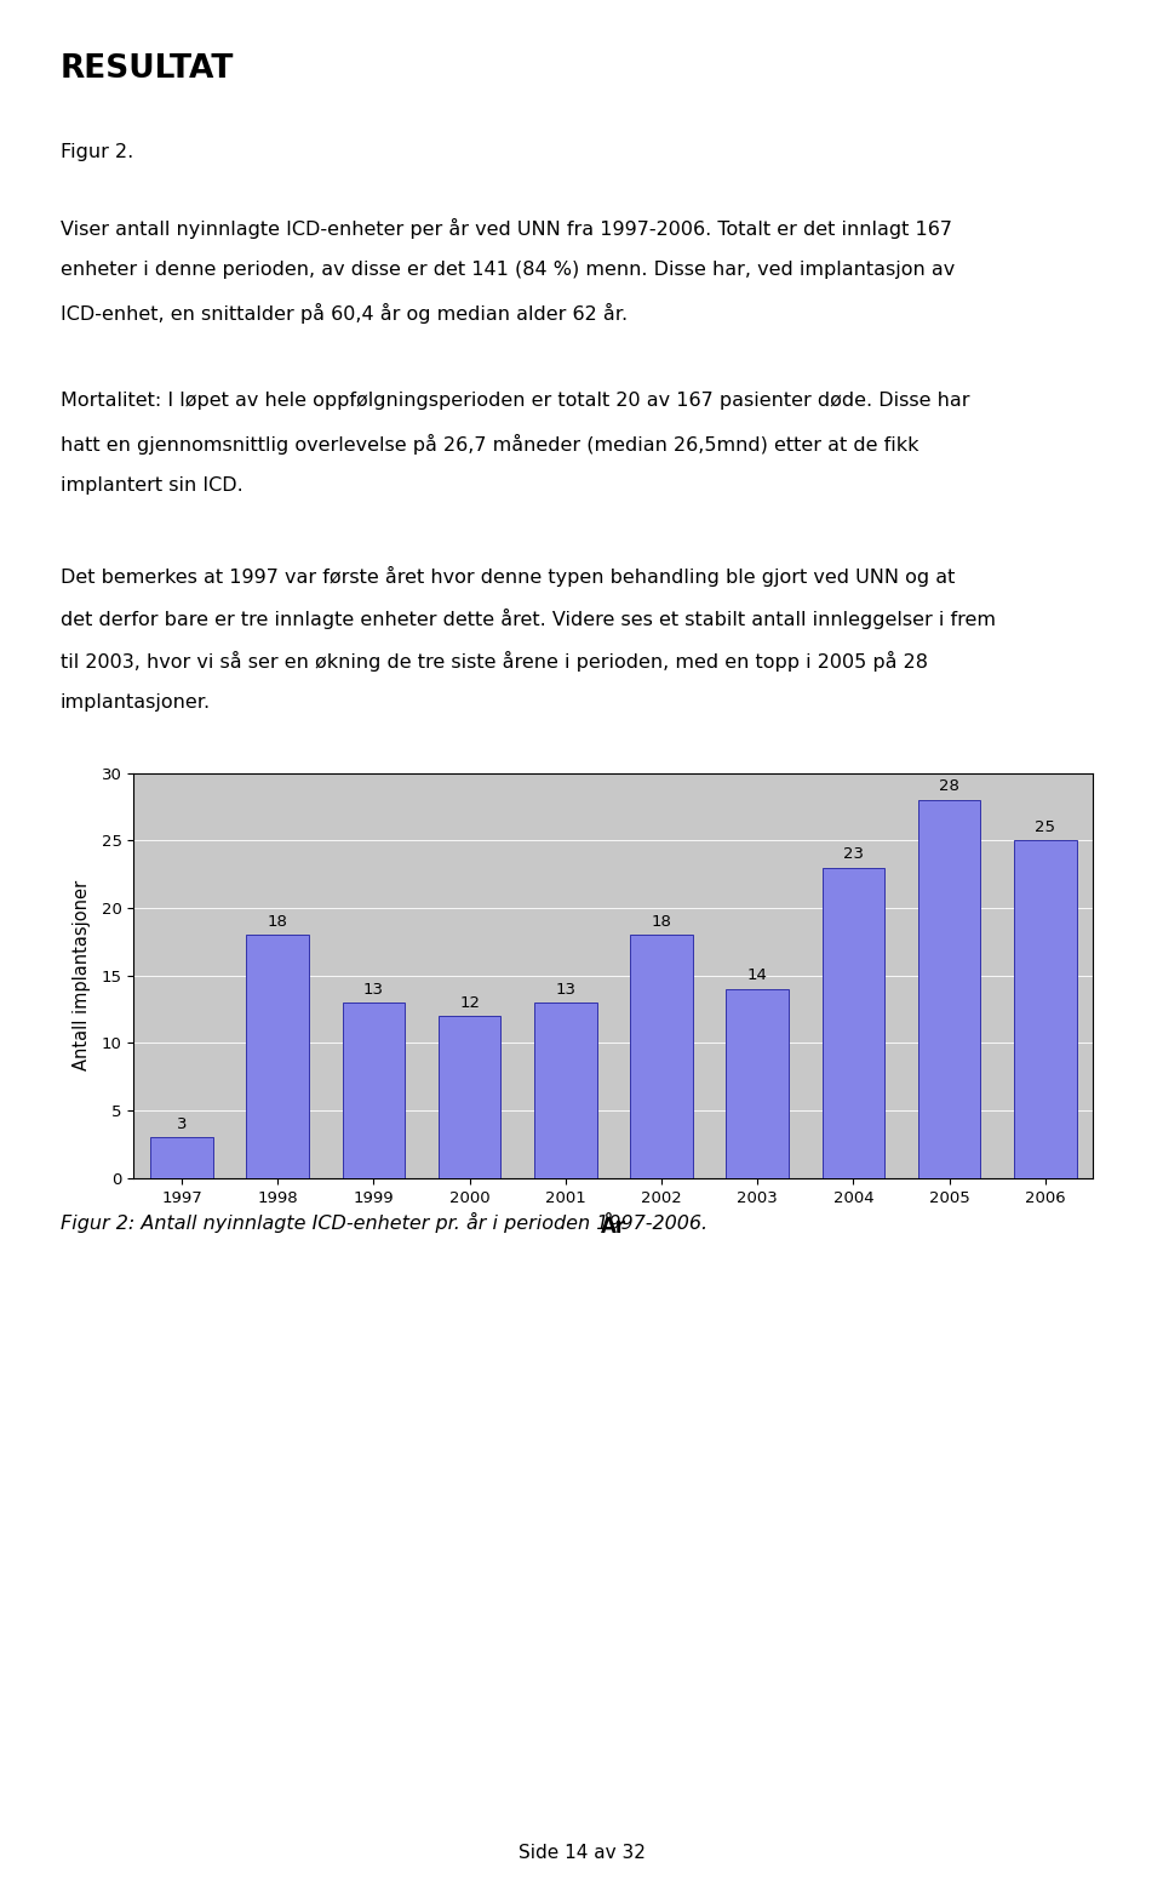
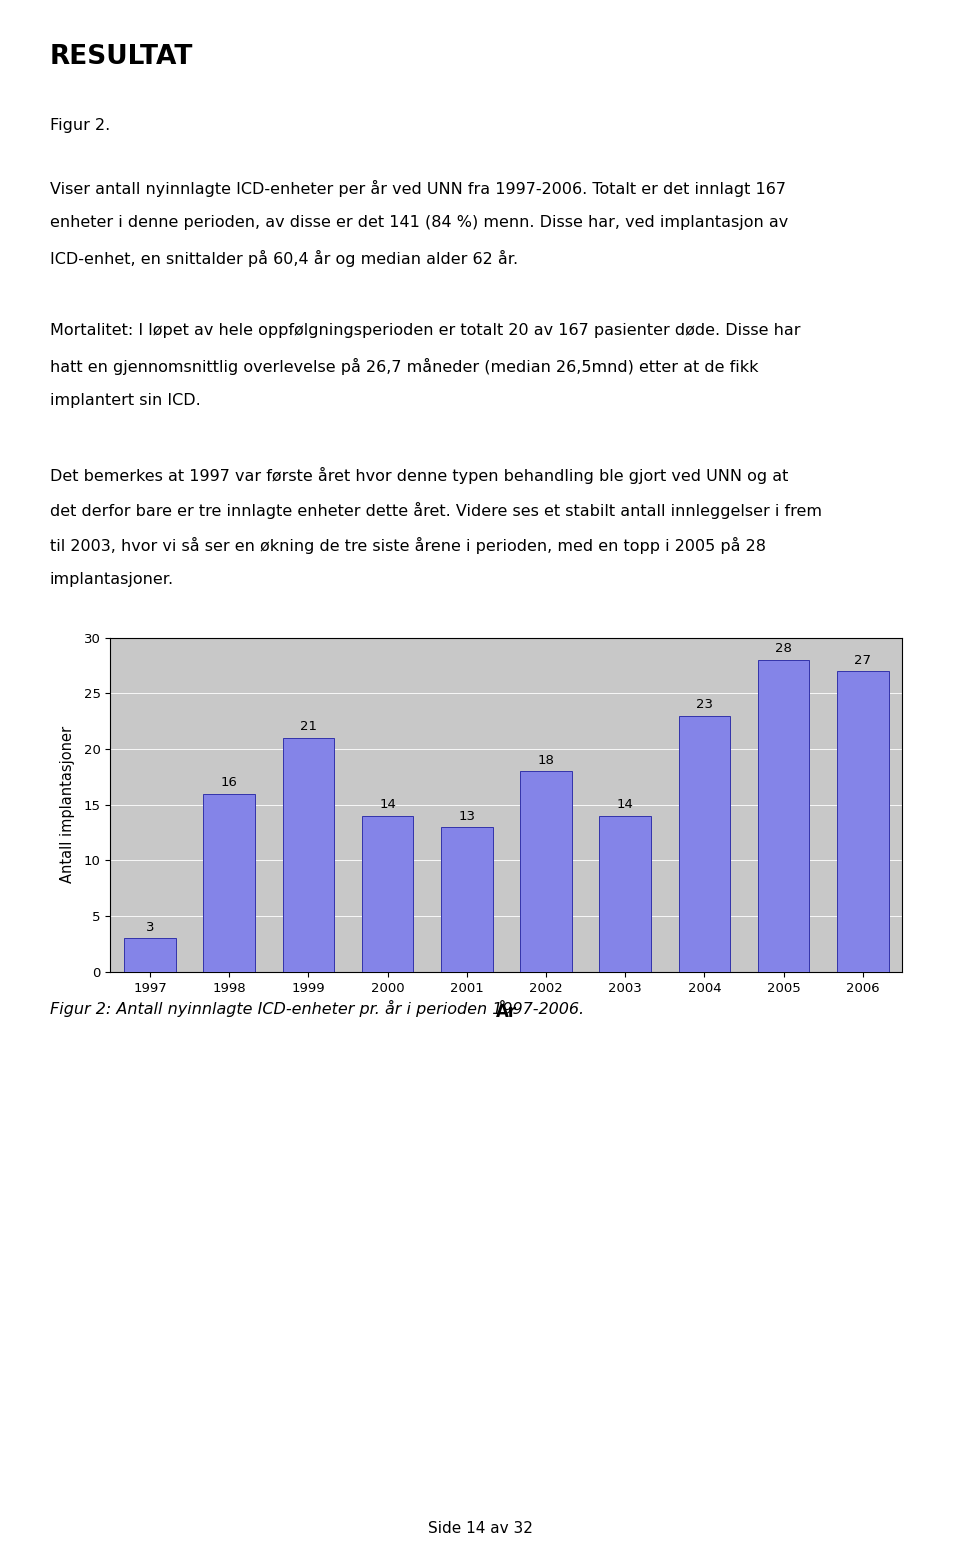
1998: 18 -> 16
1999: 13 -> 21
2000: 12 -> 14
2006: 25 -> 27
